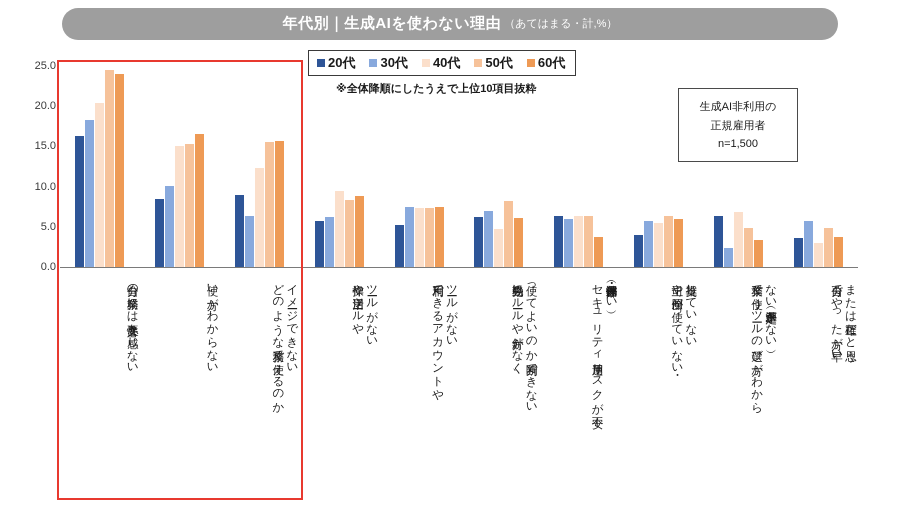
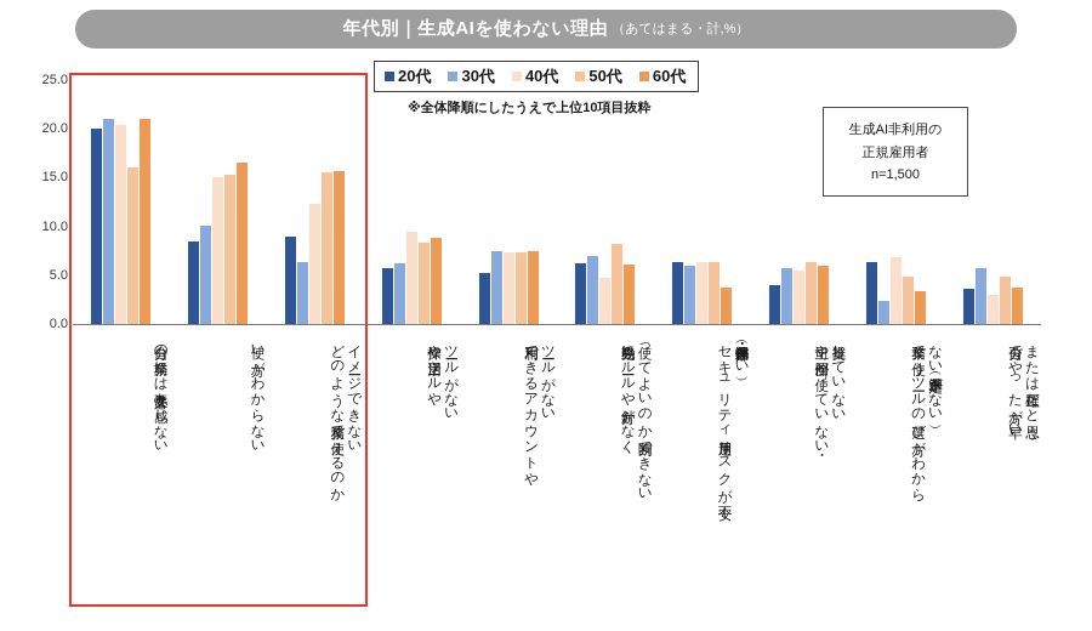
20代/自分の業務には必要性を感じない: 16 -> 20
30代/自分の業務には必要性を感じない: 18 -> 21
50代/自分の業務には必要性を感じない: 24 -> 16
60代/自分の業務には必要性を感じない: 24 -> 21
